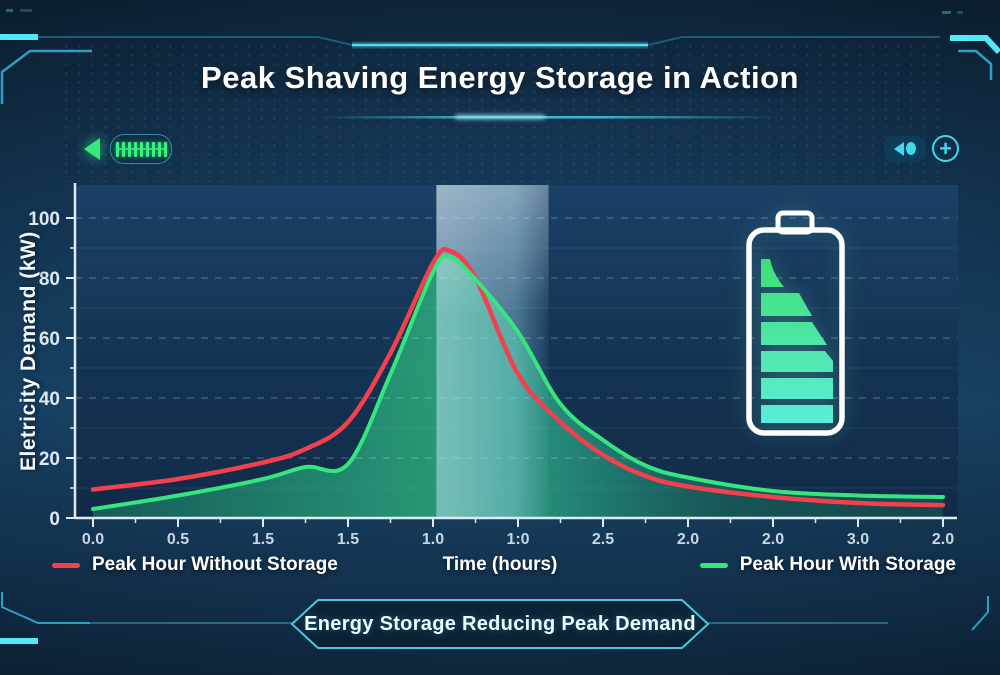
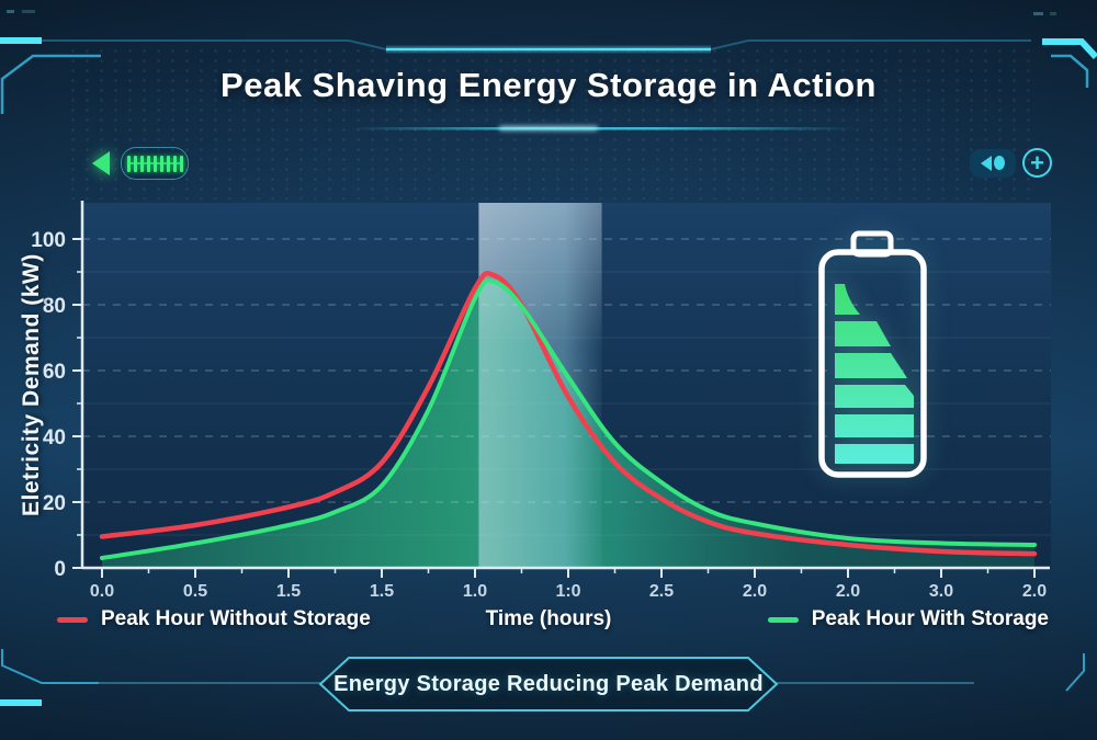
Peak Hour With Storage/1.5: 18 -> 25
Peak Hour Without Storage/2.5: 48 -> 52
Peak Hour With Storage/2.5: 62 -> 58
